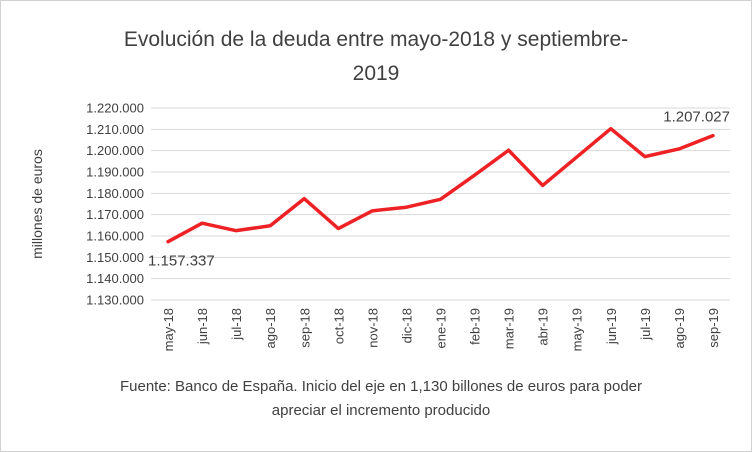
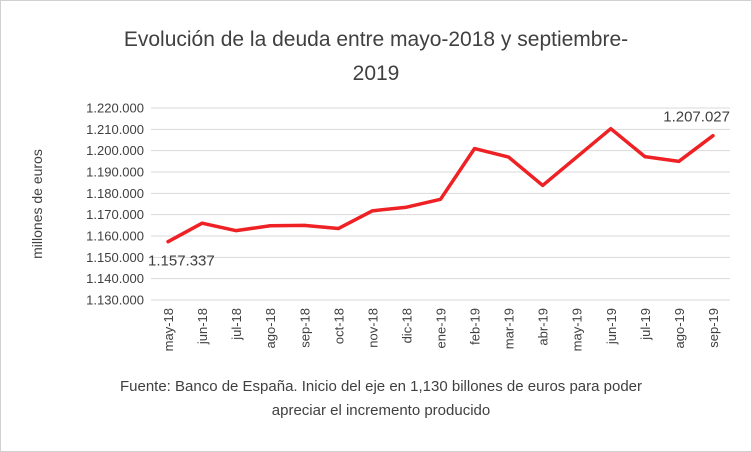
sep-18: 1178000 -> 1165000
feb-19: 1188000 -> 1201000
mar-19: 1200000 -> 1197000
ago-19: 1201000 -> 1195000
